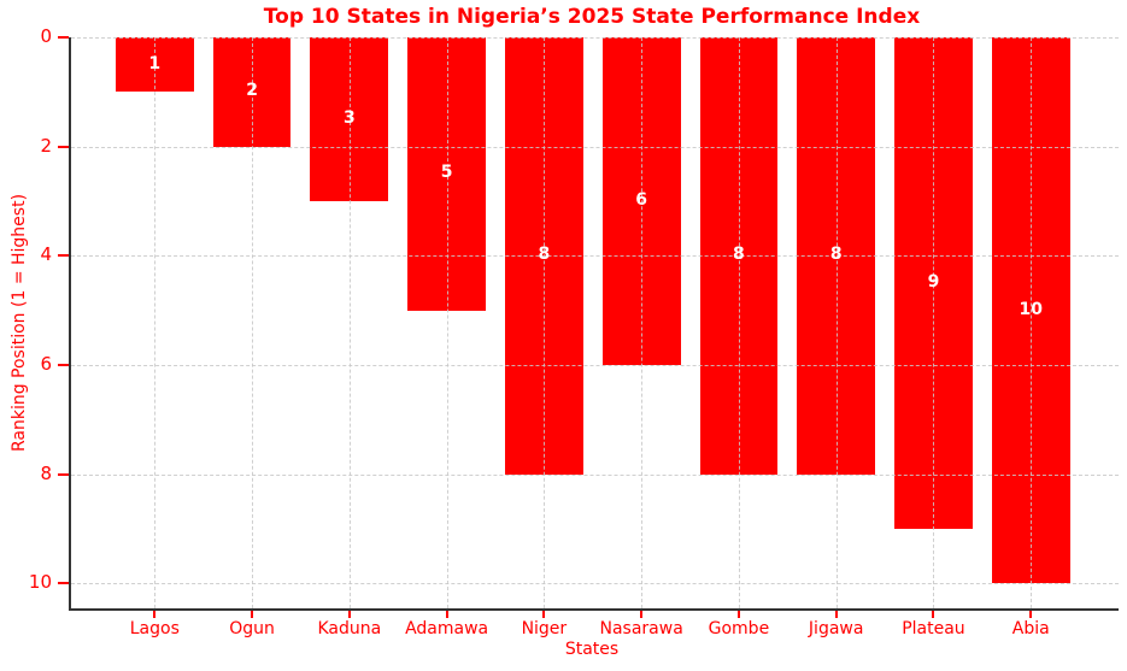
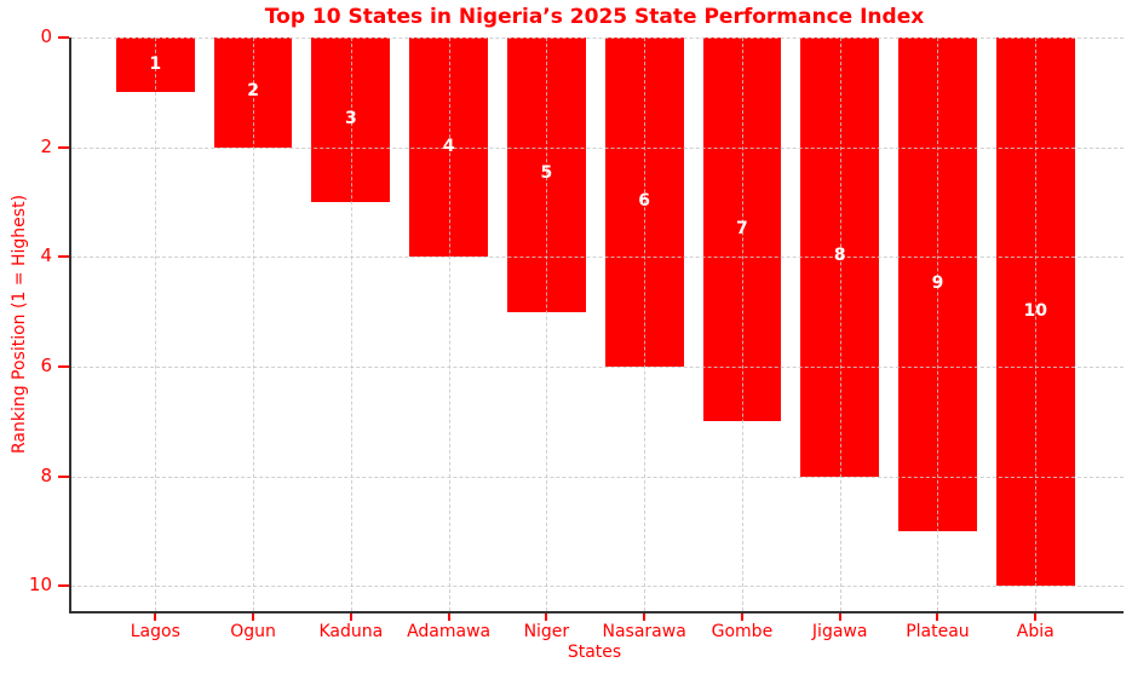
Adamawa: 5 -> 4
Niger: 8 -> 5
Gombe: 8 -> 7
